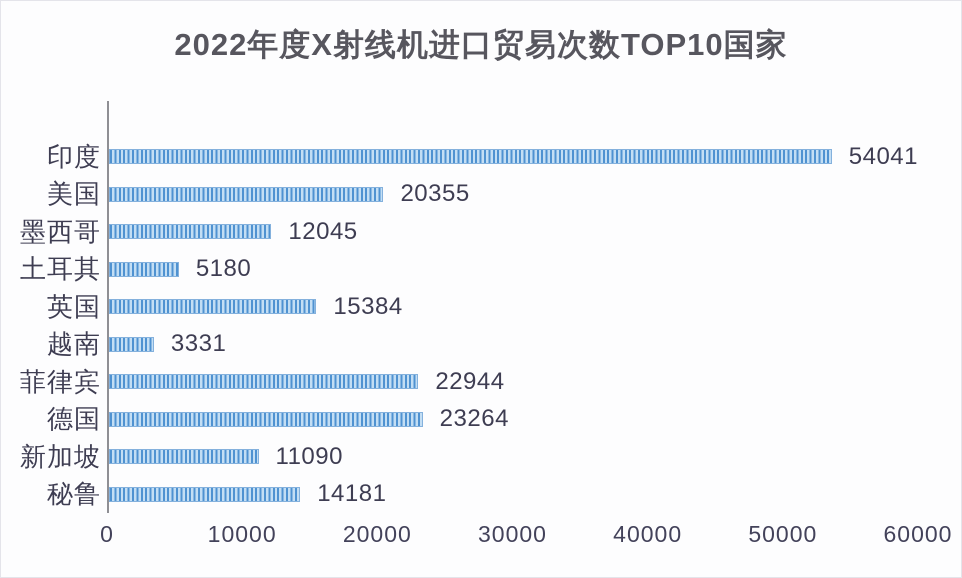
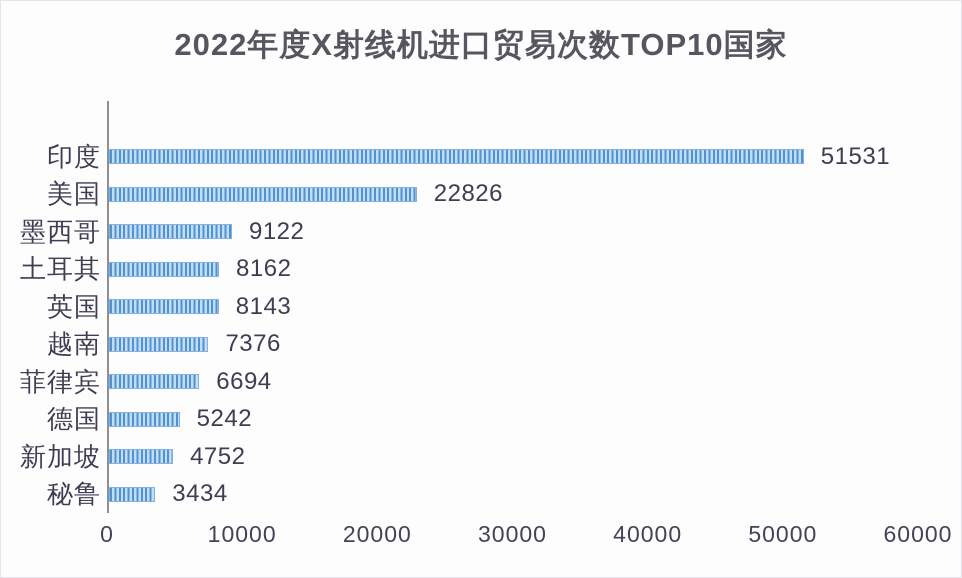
印度: 54041 -> 51531
美国: 20355 -> 22826
墨西哥: 12045 -> 9122
土耳其: 5180 -> 8162
英国: 15384 -> 8143
越南: 3331 -> 7376
菲律宾: 22944 -> 6694
德国: 23264 -> 5242
新加坡: 11090 -> 4752
秘鲁: 14181 -> 3434
